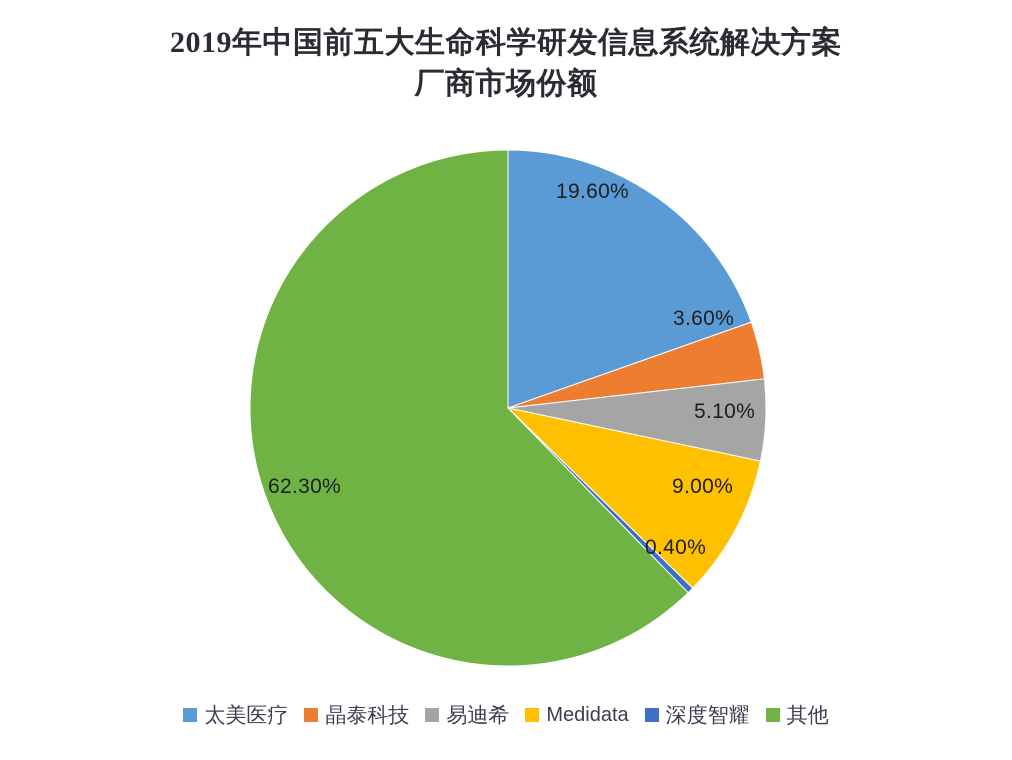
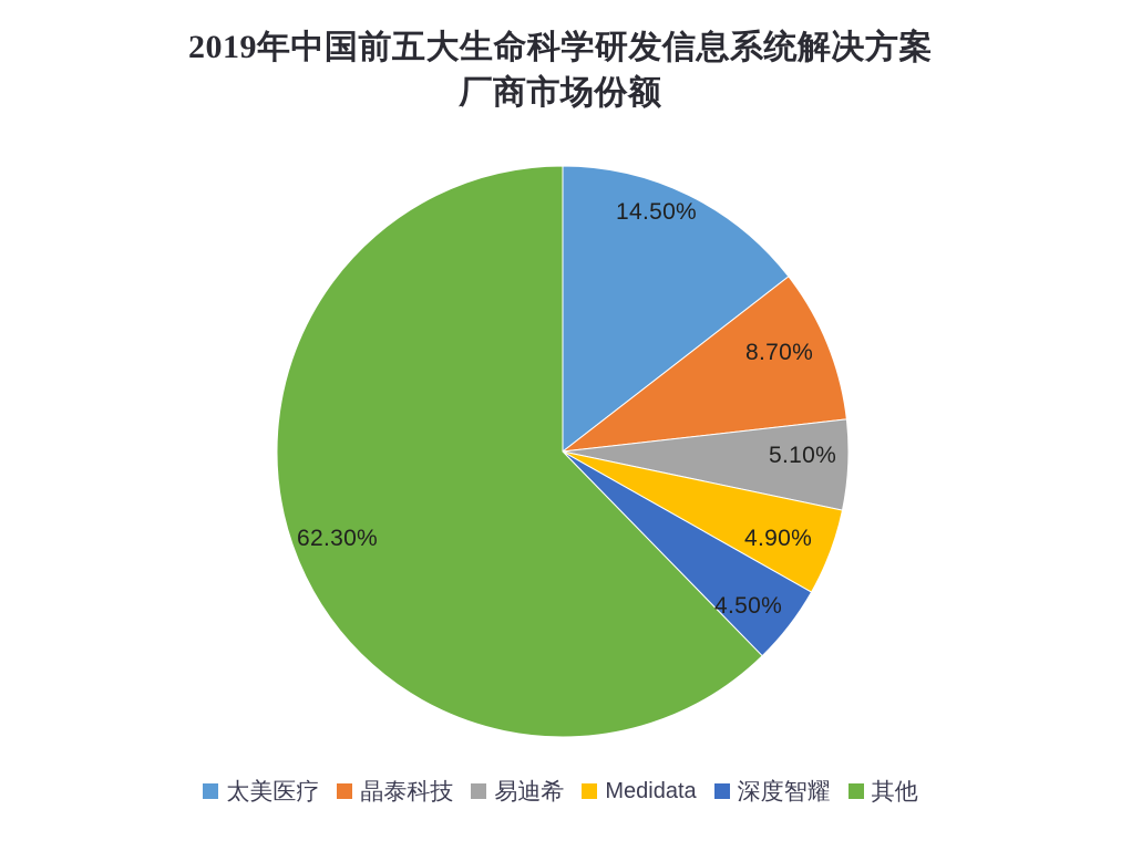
太美医疗: 19.60% -> 14.50%
晶泰科技: 3.60% -> 8.70%
Medidata: 9.00% -> 4.90%
深度智耀: 0.40% -> 4.50%
